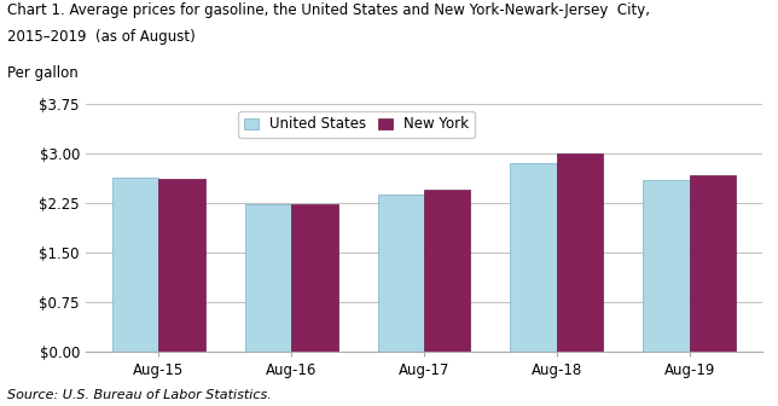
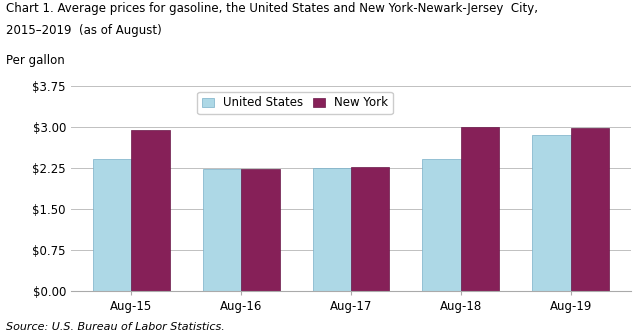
United States/Aug-15: $2.63 -> $2.40
New York/Aug-15: $2.61 -> $2.94
United States/Aug-17: $2.38 -> $2.24
New York/Aug-17: $2.44 -> $2.26
United States/Aug-18: $2.85 -> $2.40
United States/Aug-19: $2.60 -> $2.84
New York/Aug-19: $2.66 -> $2.98
